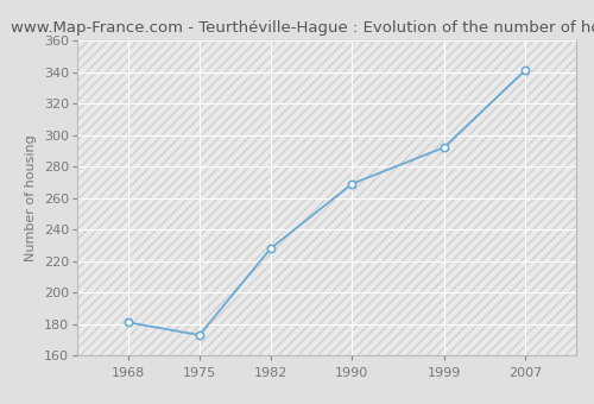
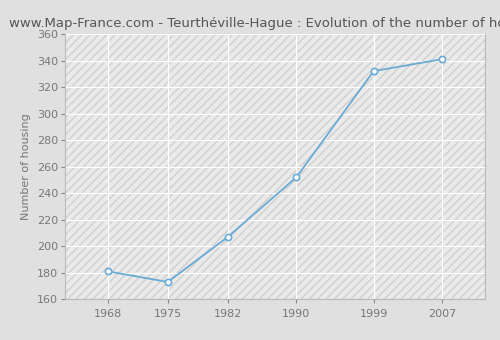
1982: 228 -> 207
1990: 269 -> 252
1999: 292 -> 332
